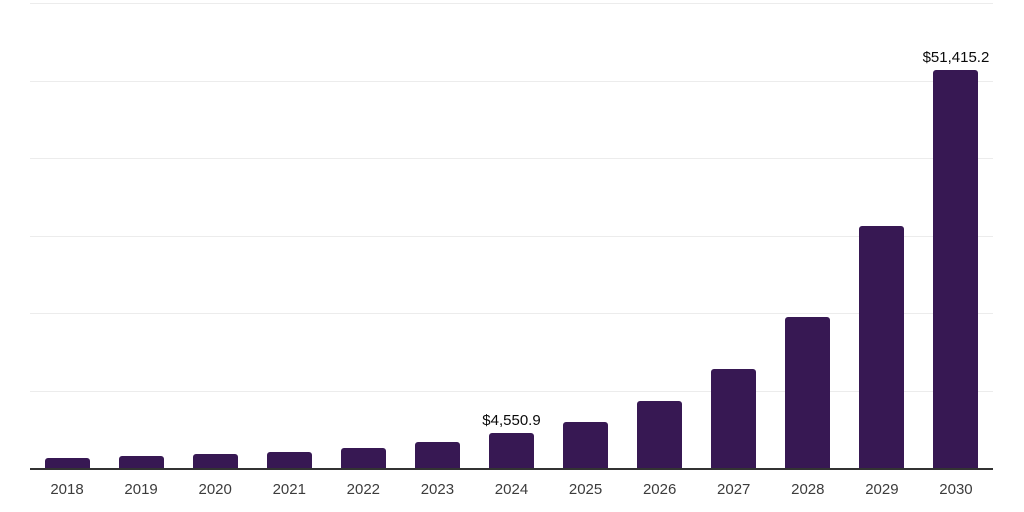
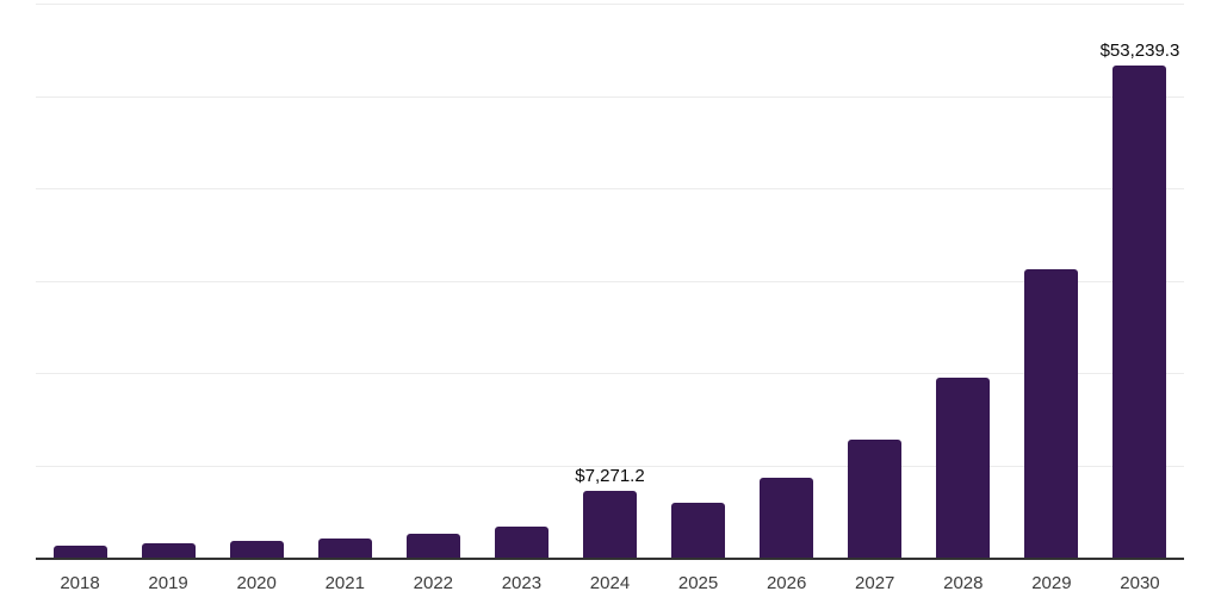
2024: $4,550.9 -> $7,271.2
2030: $51,415.2 -> $53,239.3
